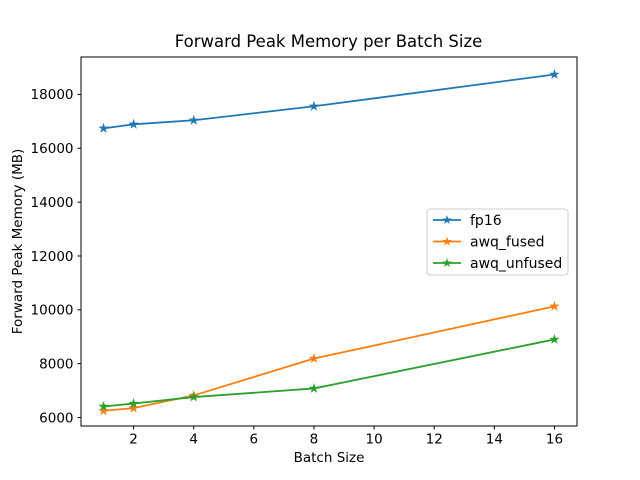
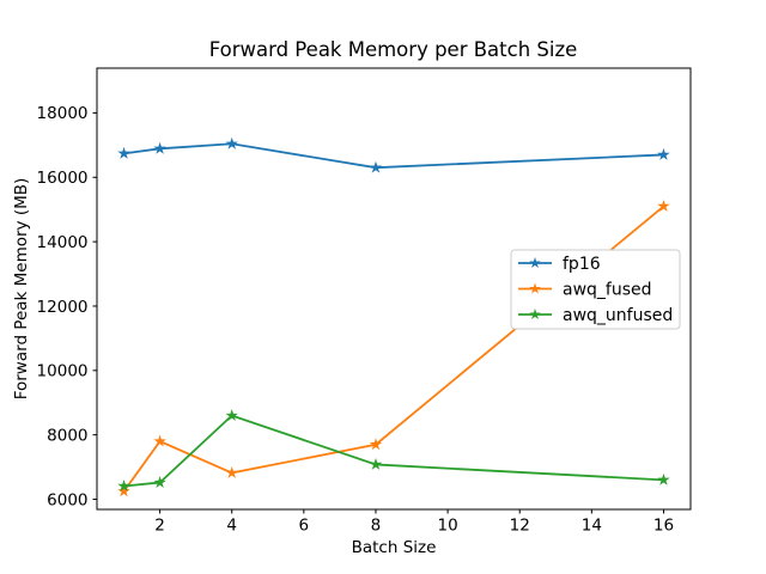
awq_fused/2: 6400 -> 7800
awq_unfused/4: 6800 -> 8600
fp16/8: 17600 -> 16300
awq_fused/8: 8200 -> 7700
fp16/16: 18700 -> 16700
awq_fused/16: 10100 -> 15100
awq_unfused/16: 8900 -> 6600
